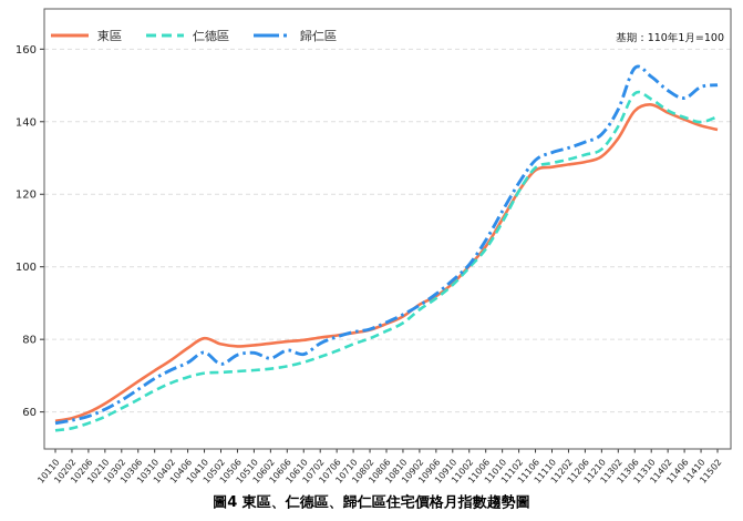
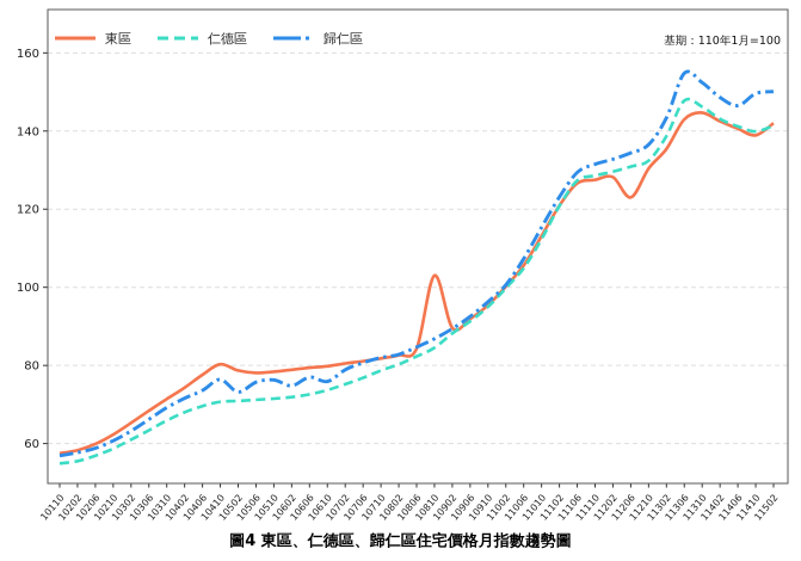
東區/10810: 86 -> 103
東區/11206: 129 -> 123
東區/11502: 138 -> 142
